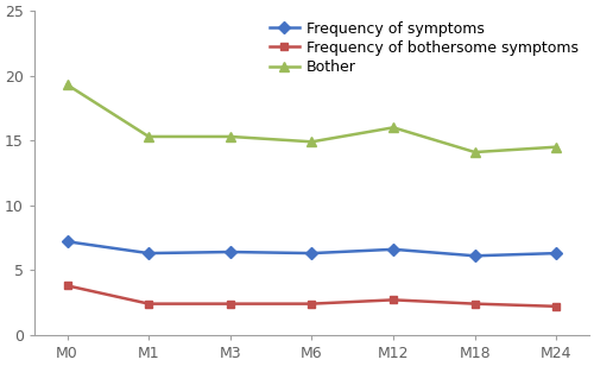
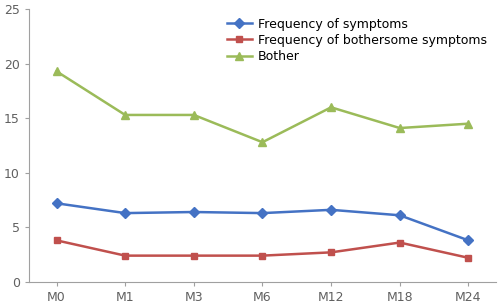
Bother/M6: 14.9 -> 12.8
Frequency of bothersome symptoms/M18: 2.4 -> 3.6
Frequency of symptoms/M24: 6.3 -> 3.8
